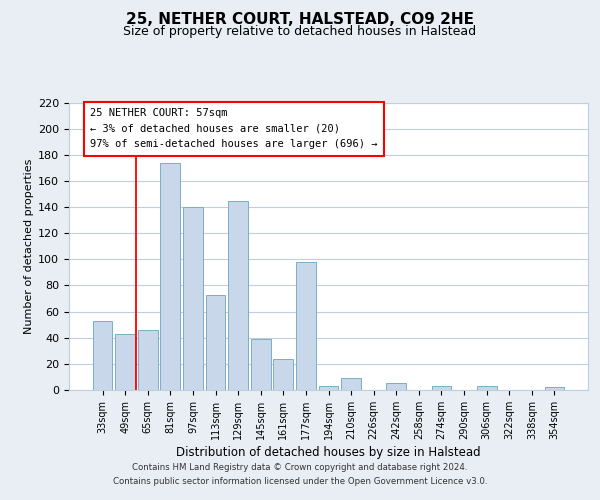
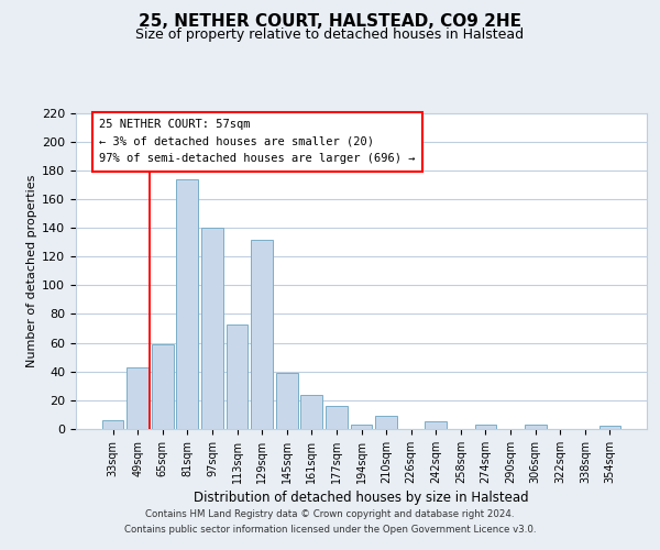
33sqm: 53 -> 6
65sqm: 46 -> 59
129sqm: 145 -> 132
177sqm: 98 -> 16
